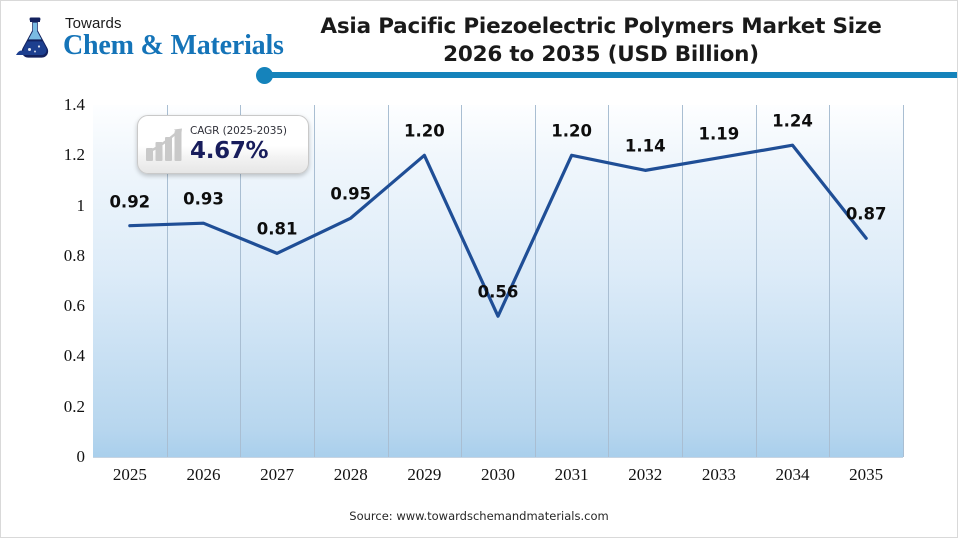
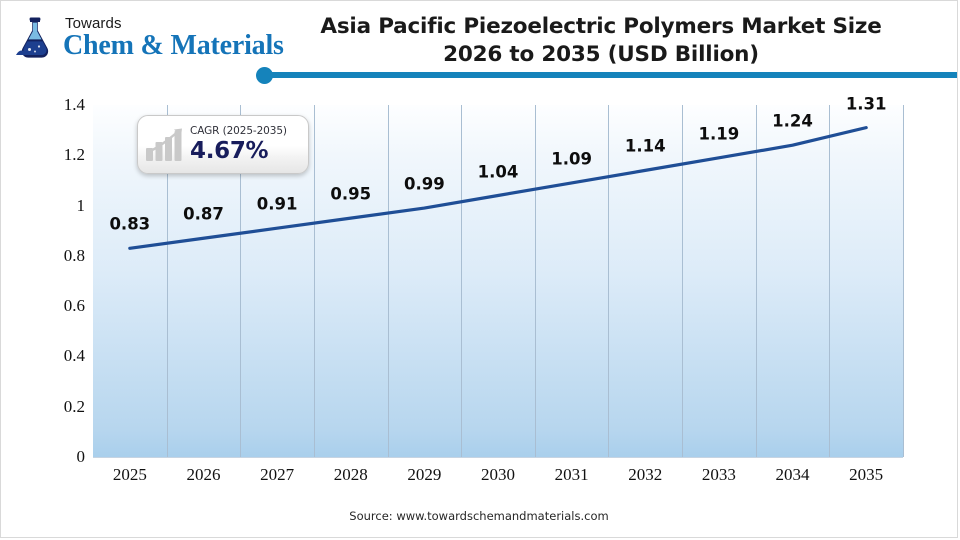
2025: 0.92 -> 0.83
2026: 0.93 -> 0.87
2027: 0.81 -> 0.91
2029: 1.20 -> 0.99
2030: 0.56 -> 1.04
2031: 1.20 -> 1.09
2035: 0.87 -> 1.31
